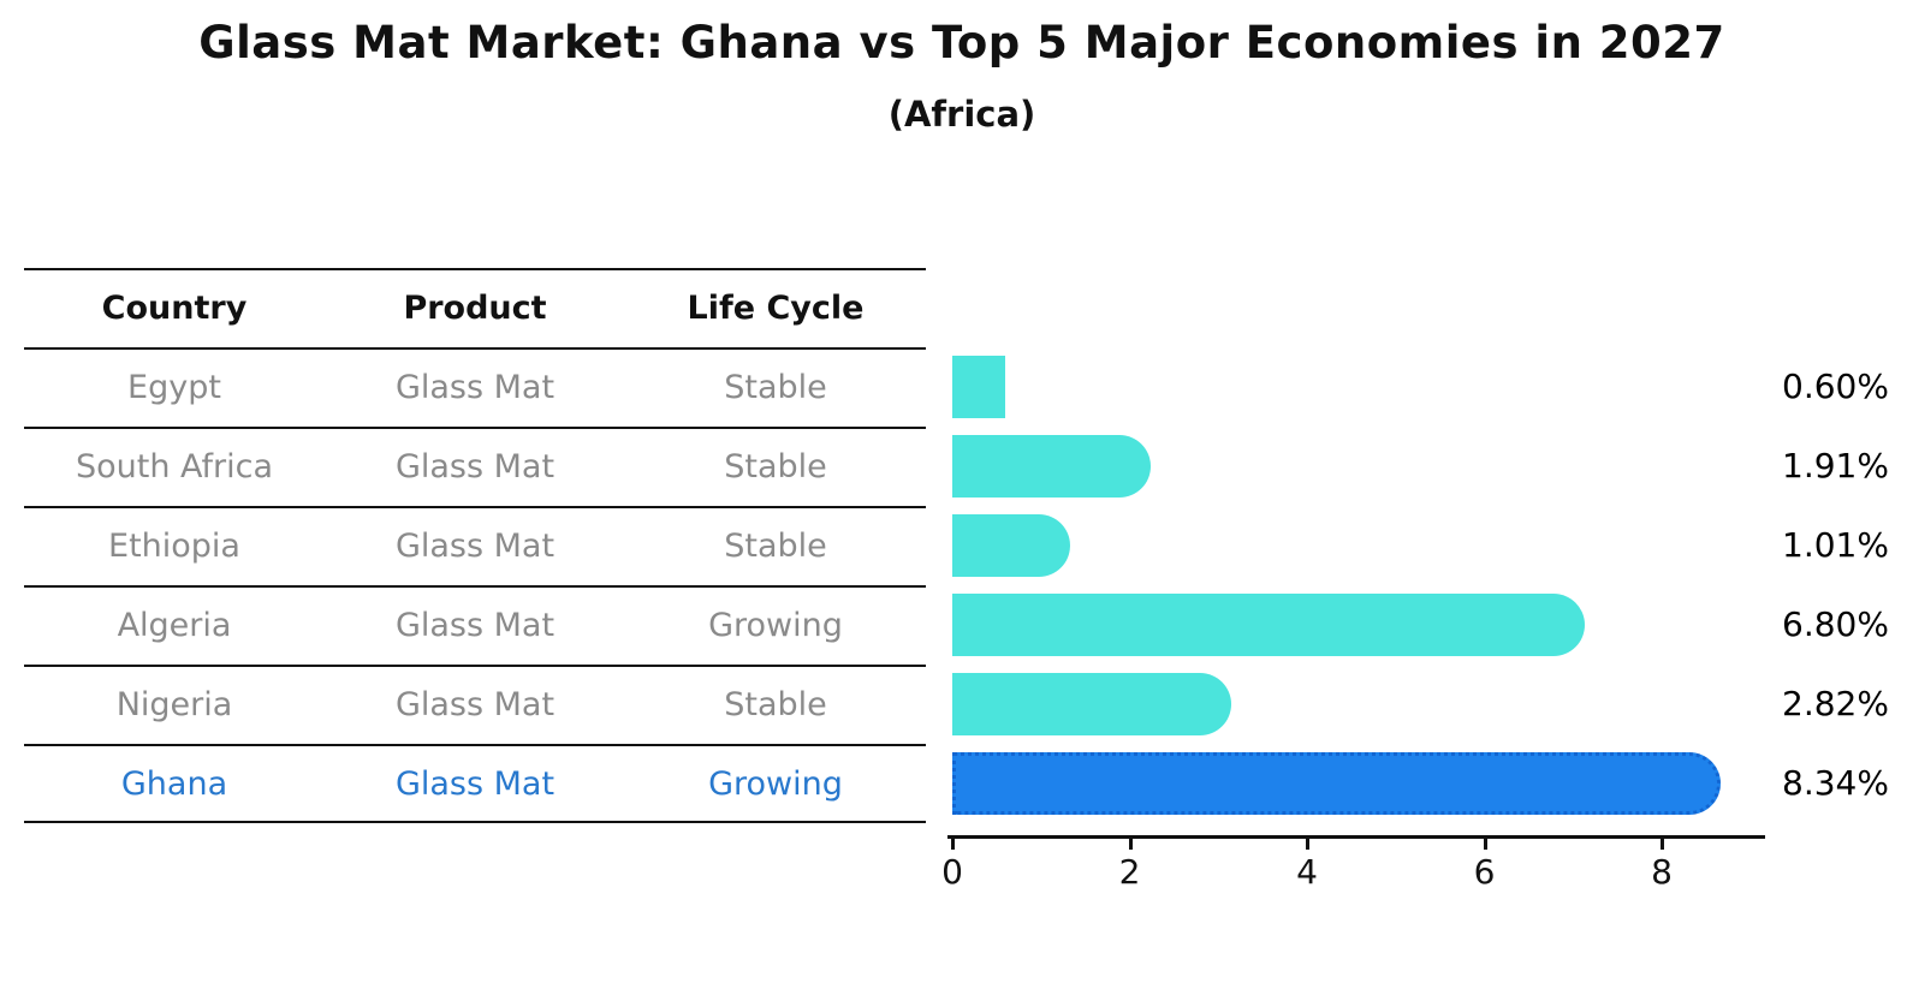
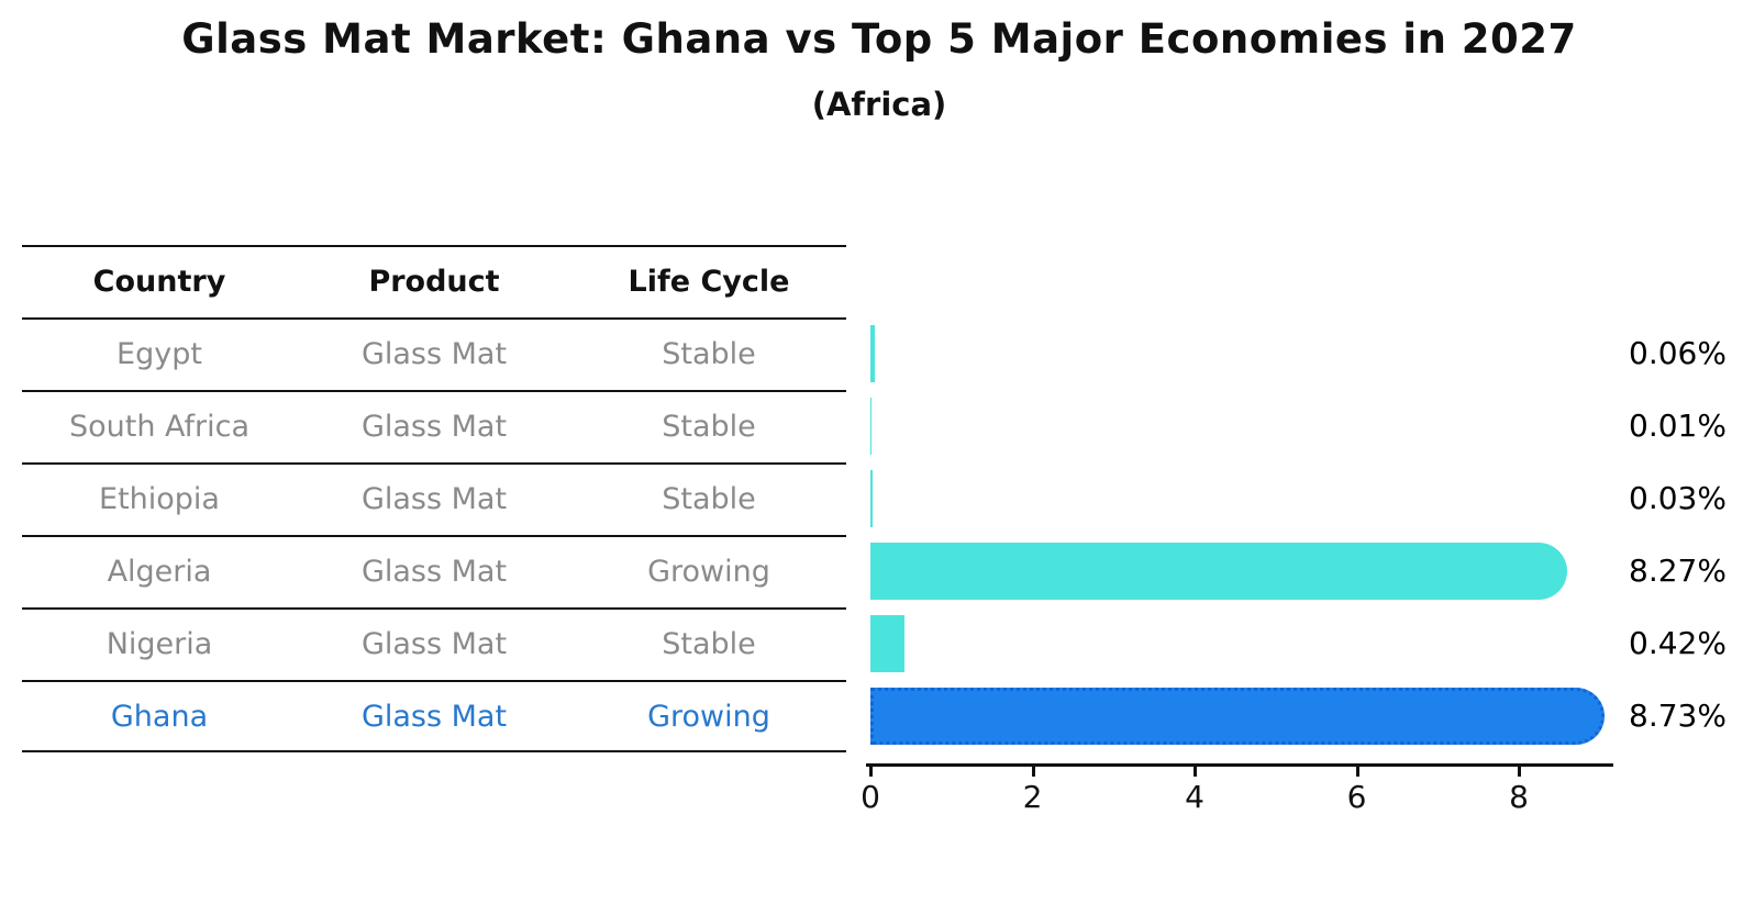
Egypt: 0.60% -> 0.06%
South Africa: 1.91% -> 0.01%
Ethiopia: 1.01% -> 0.03%
Algeria: 6.80% -> 8.27%
Nigeria: 2.82% -> 0.42%
Ghana: 8.34% -> 8.73%
